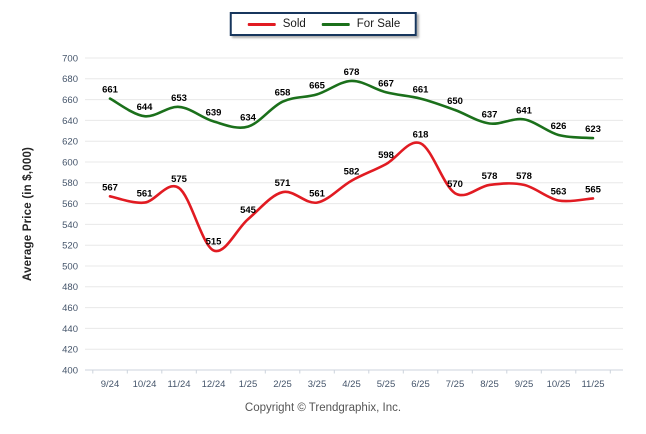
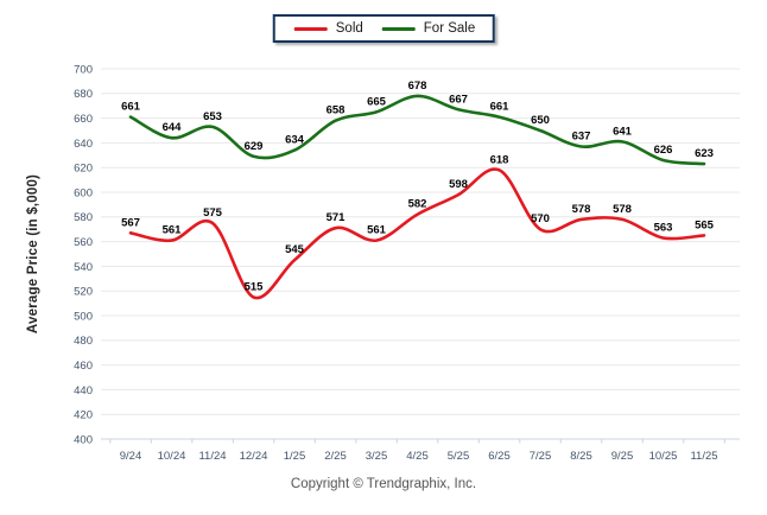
For Sale/12/24: 639 -> 629
